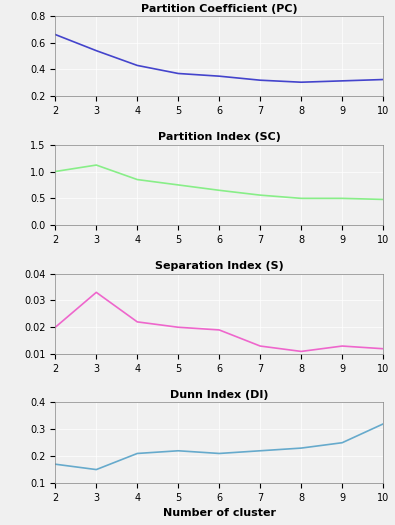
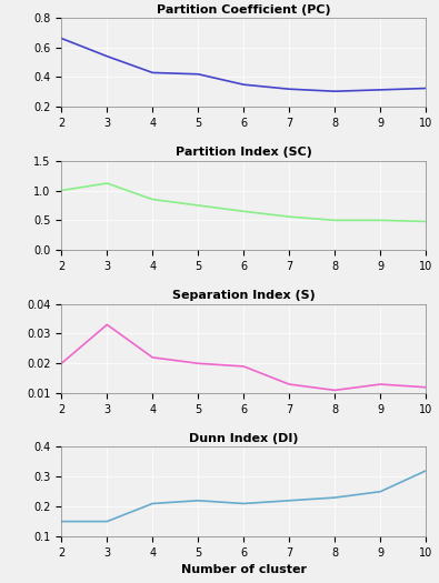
Partition Coefficient (PC)/5: 0.37 -> 0.42
Dunn Index (DI)/2: 0.17 -> 0.15
